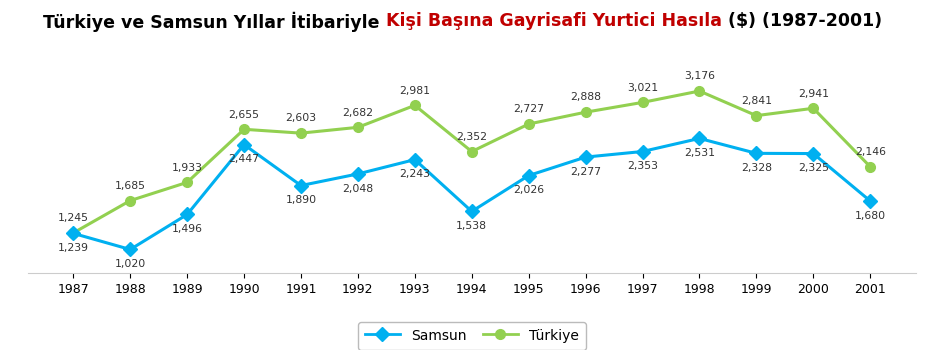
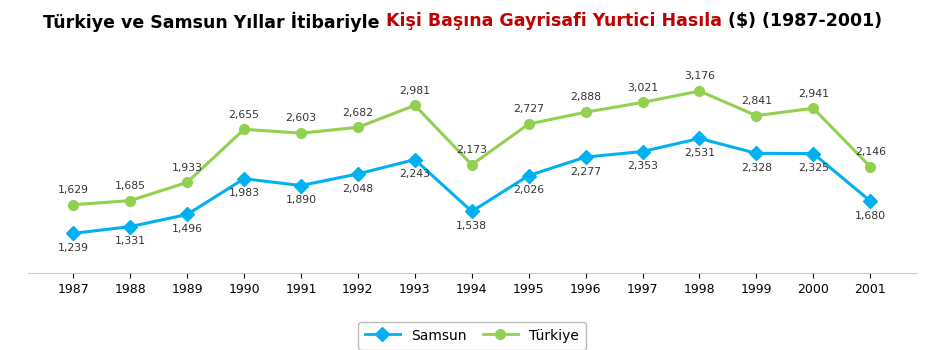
Türkiye/1987: 1,245 -> 1,629
Samsun/1988: 1,020 -> 1,331
Samsun/1990: 2,447 -> 1,983
Türkiye/1994: 2,352 -> 2,173
